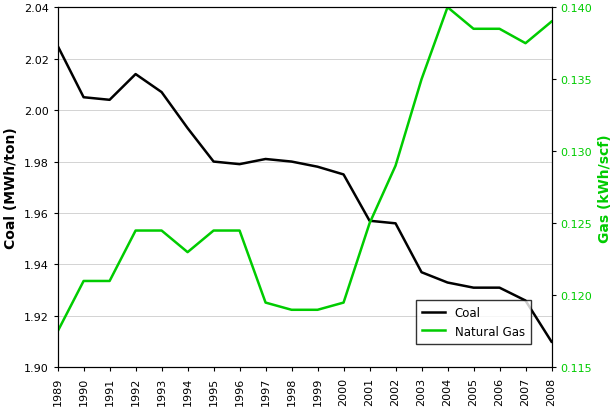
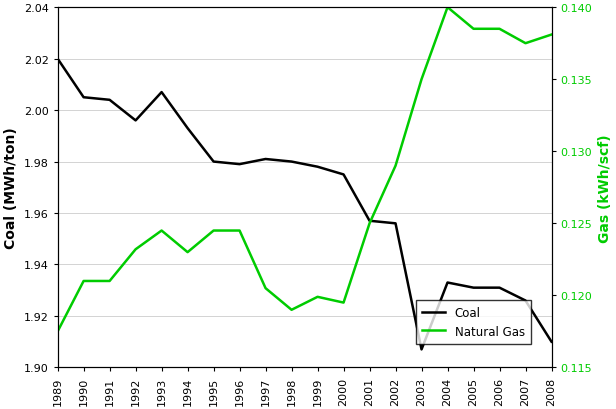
Coal/1989: 2.025 -> 2.020
Coal/1992: 2.014 -> 1.996
Natural Gas/1992: 0.1245 -> 0.1232
Natural Gas/1997: 0.1195 -> 0.1205
Natural Gas/1999: 0.1190 -> 0.1199
Coal/2003: 1.937 -> 1.907
Natural Gas/2008: 0.1390 -> 0.1381
